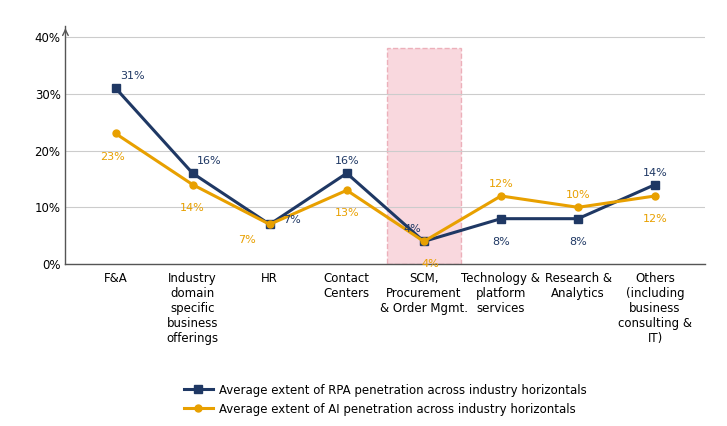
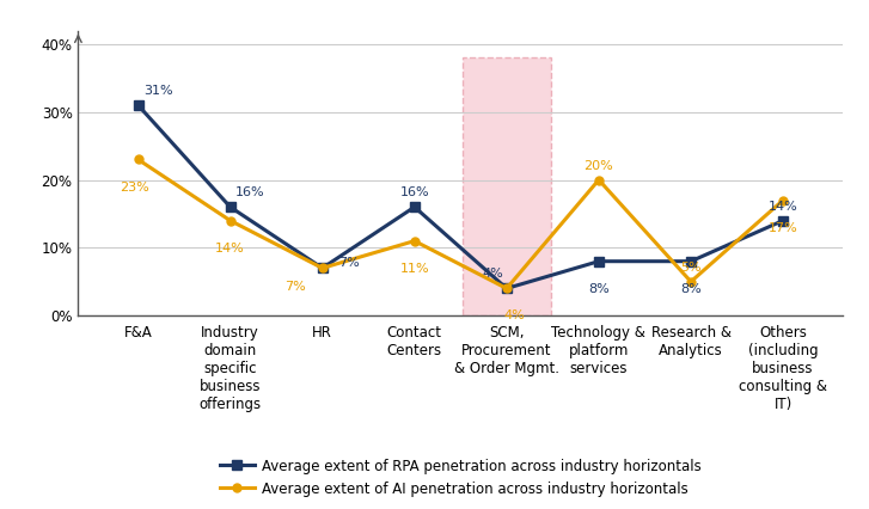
Average extent of AI penetration across industry horizontals/Contact Centers: 13% -> 11%
Average extent of AI penetration across industry horizontals/Technology & platform services: 12% -> 20%
Average extent of AI penetration across industry horizontals/Research & Analytics: 10% -> 5%
Average extent of AI penetration across industry horizontals/Others (including business consulting & IT): 12% -> 17%
